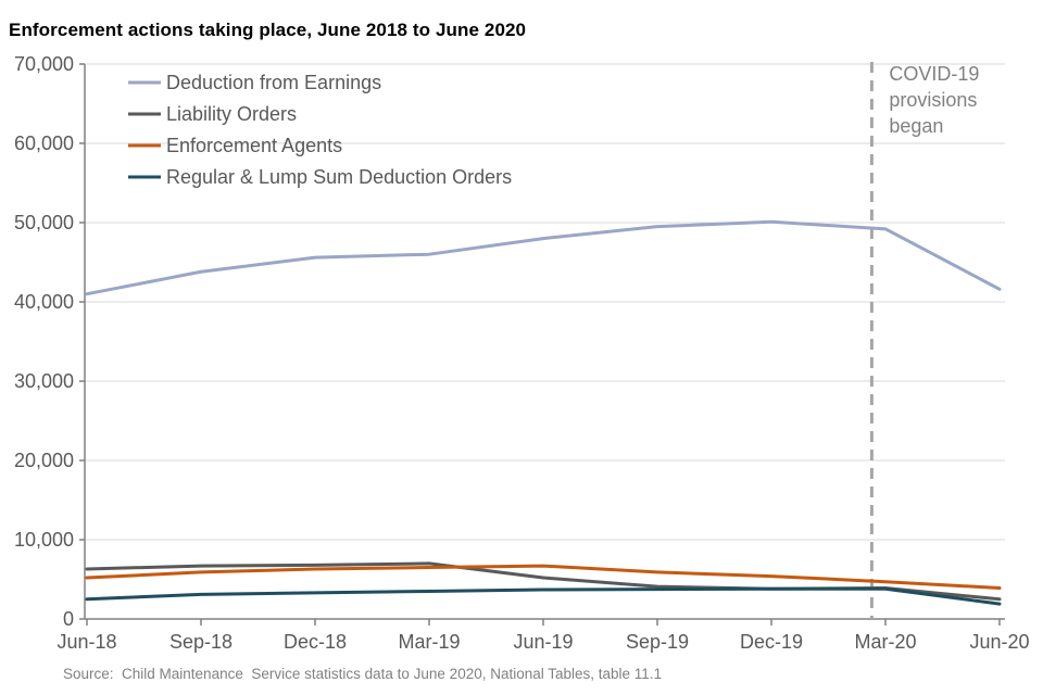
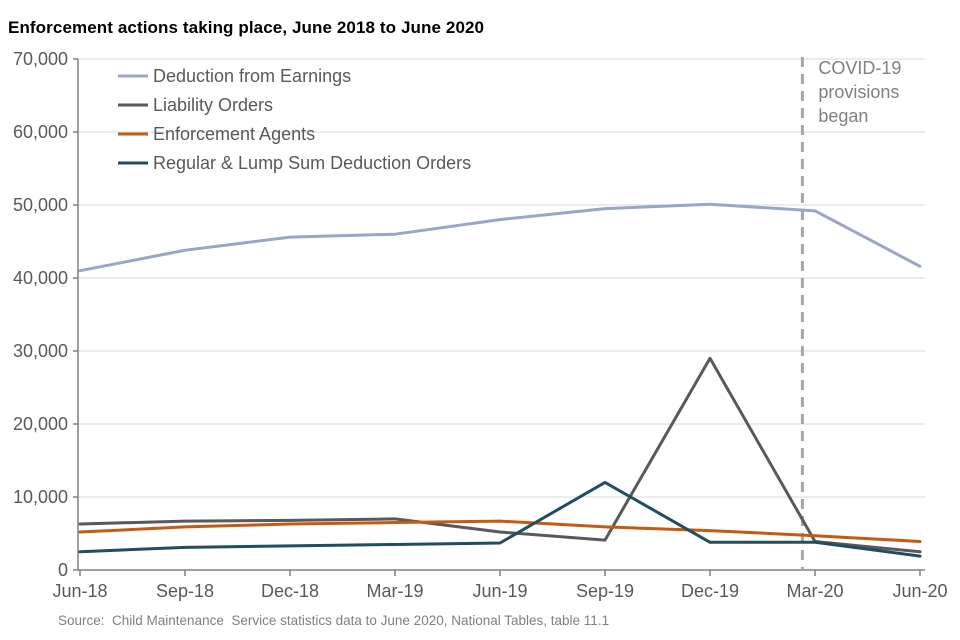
Regular & Lump Sum Deduction Orders/Sep-19: 4000 -> 12000
Liability Orders/Dec-19: 4000 -> 29000
